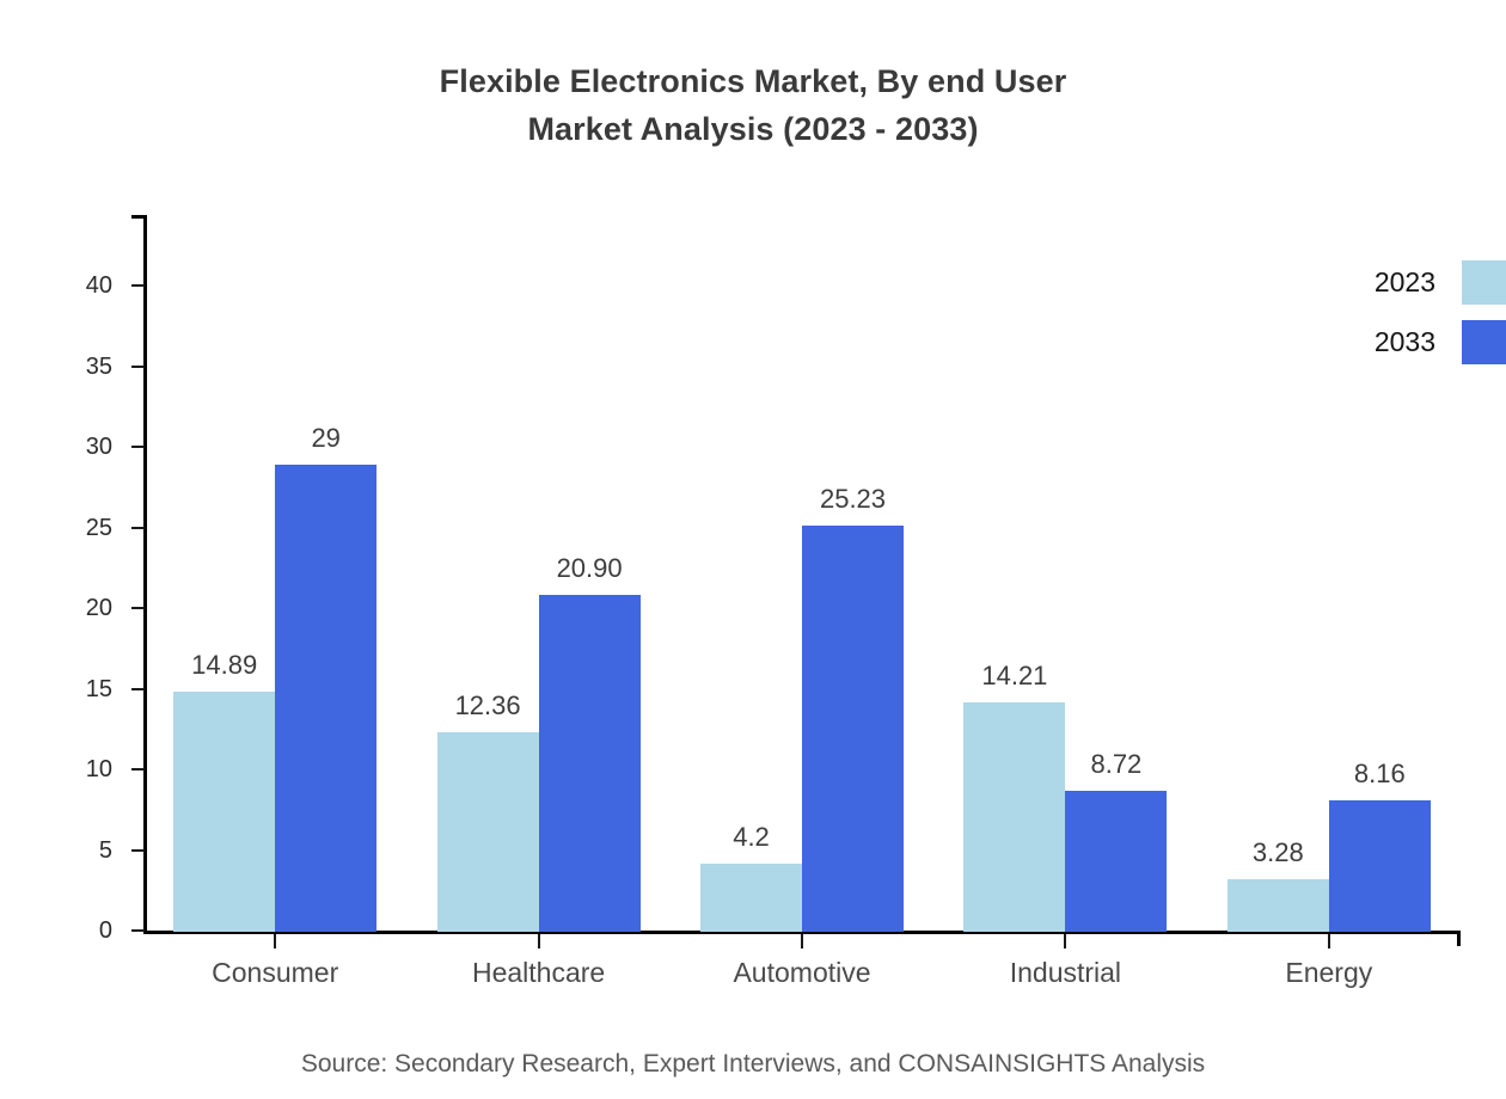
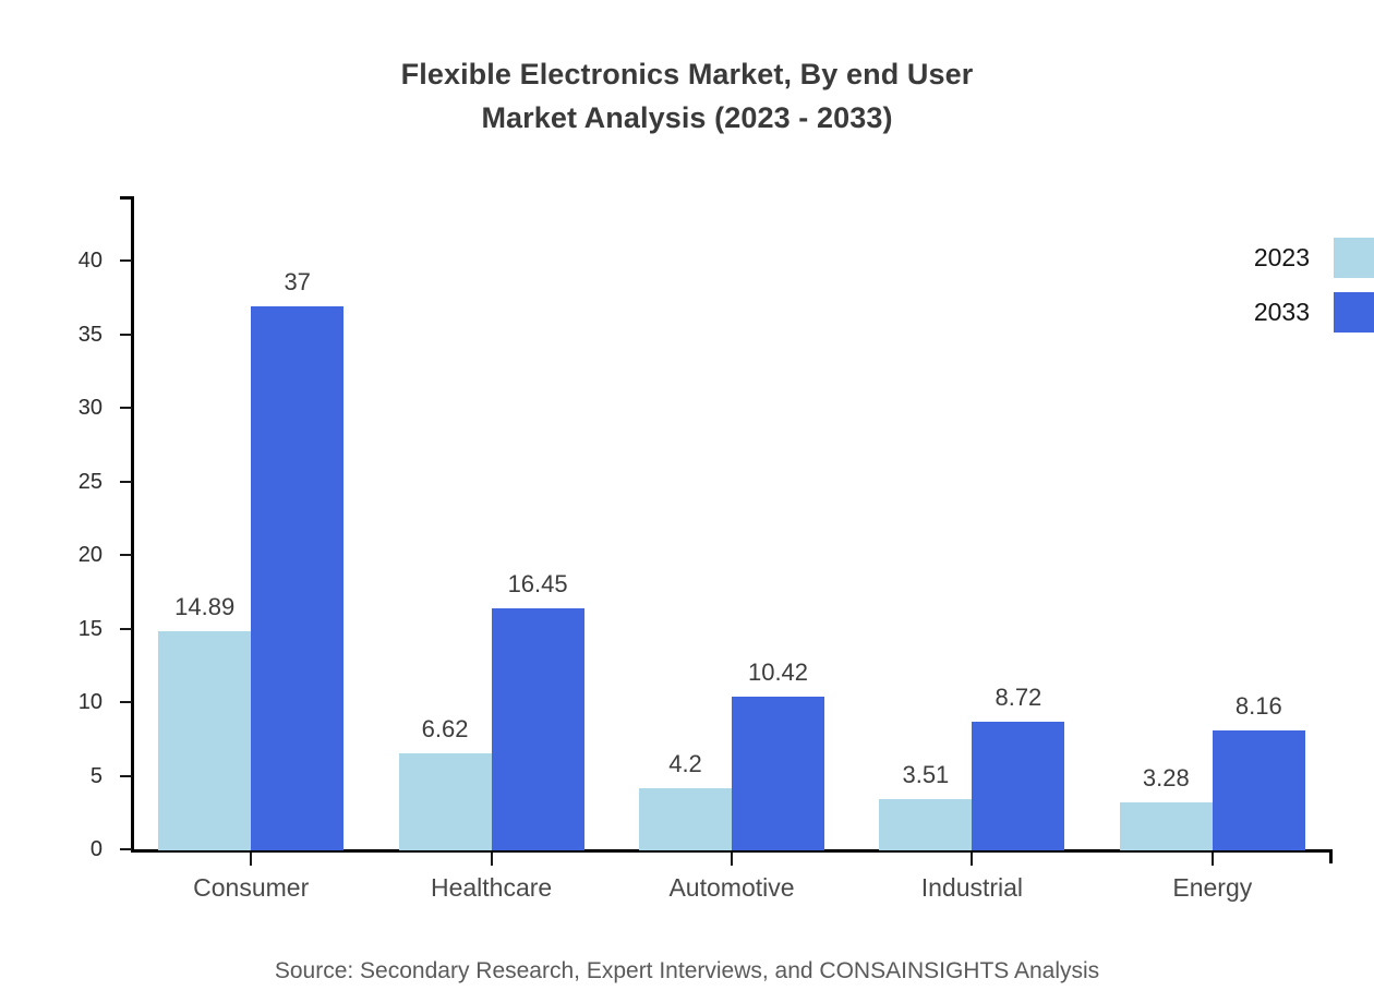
2033/Consumer: 29 -> 37
2023/Healthcare: 12.36 -> 6.62
2033/Healthcare: 20.90 -> 16.45
2033/Automotive: 25.23 -> 10.42
2023/Industrial: 14.21 -> 3.51
